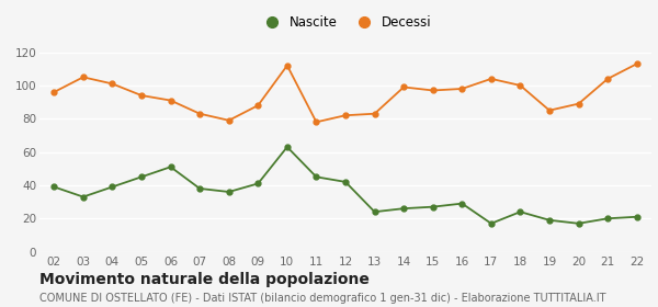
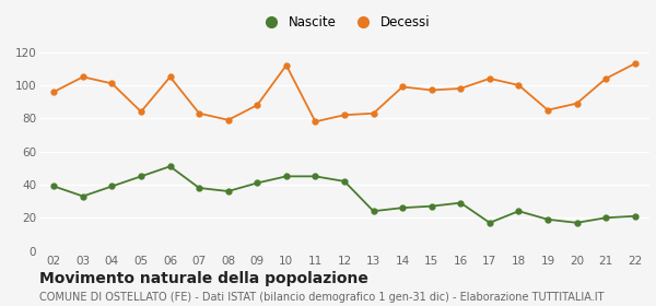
Decessi/05: 94 -> 84
Decessi/06: 91 -> 105
Nascite/10: 63 -> 45
